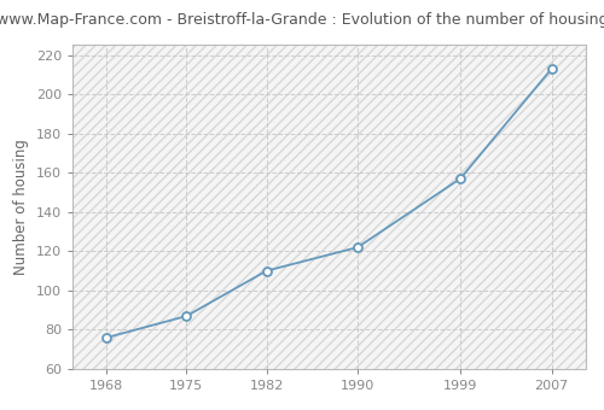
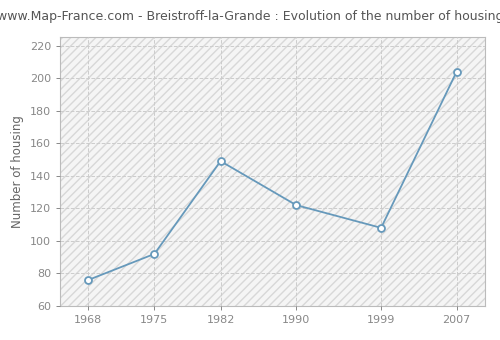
1975: 87 -> 92
1982: 110 -> 149
1999: 157 -> 108
2007: 213 -> 204
